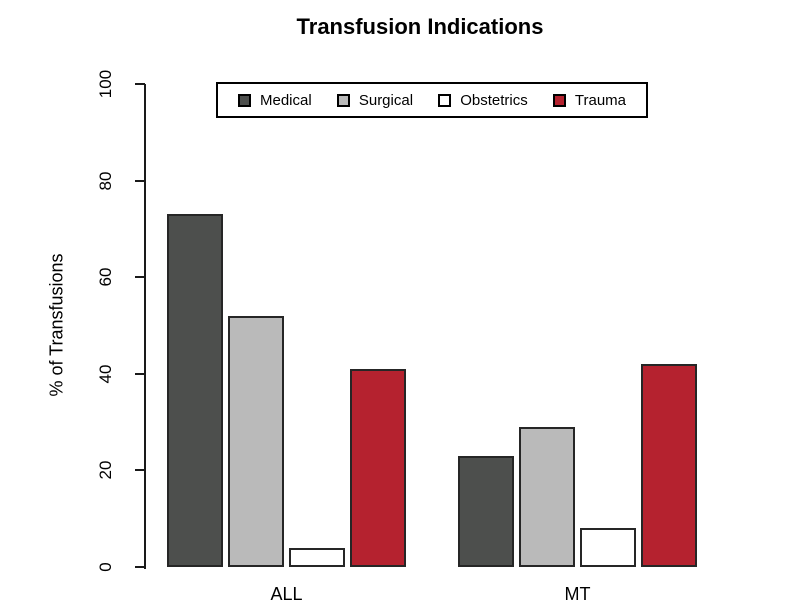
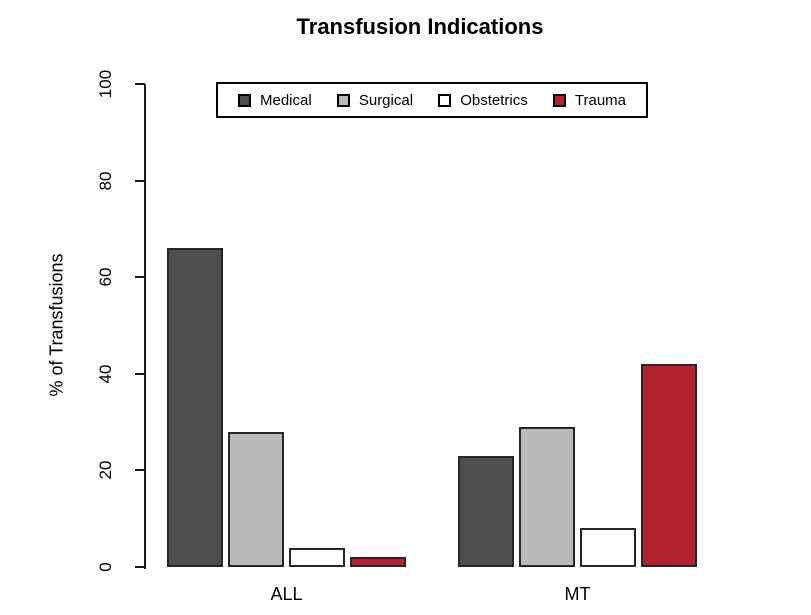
Medical/ALL: 73 -> 66
Surgical/ALL: 52 -> 28
Trauma/ALL: 41 -> 2
